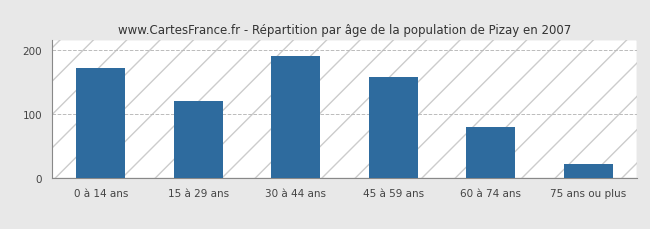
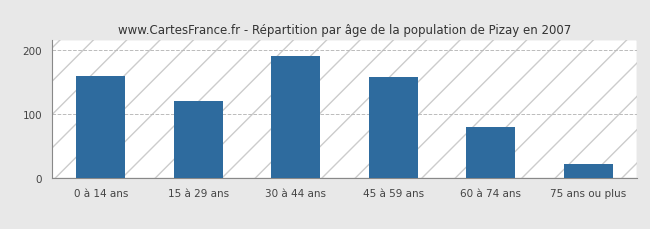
0 à 14 ans: 172 -> 160
